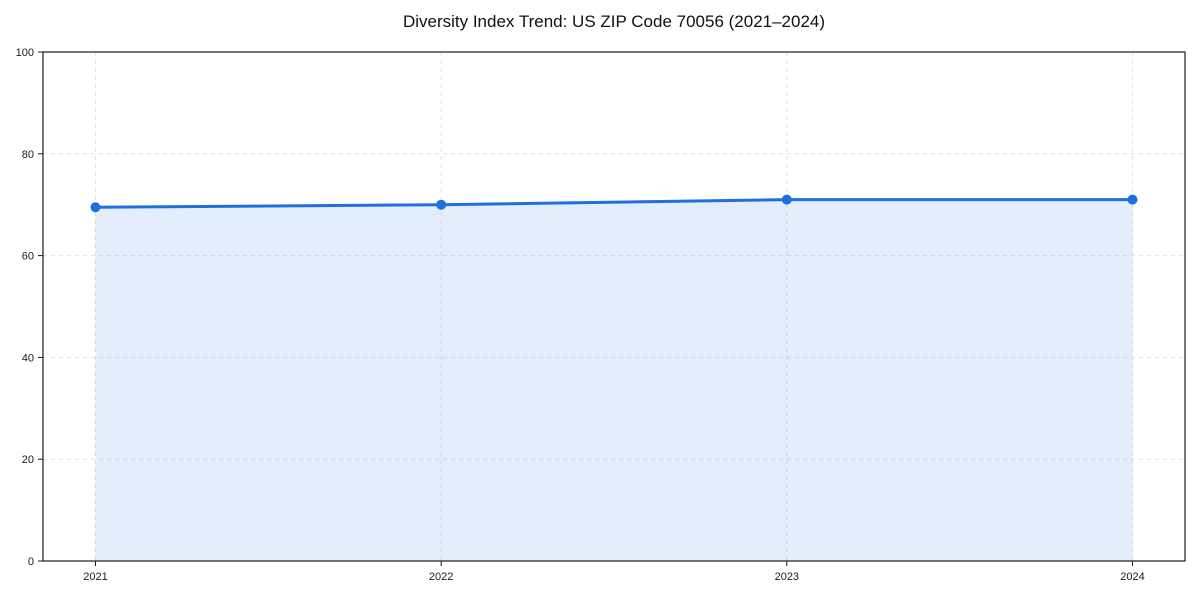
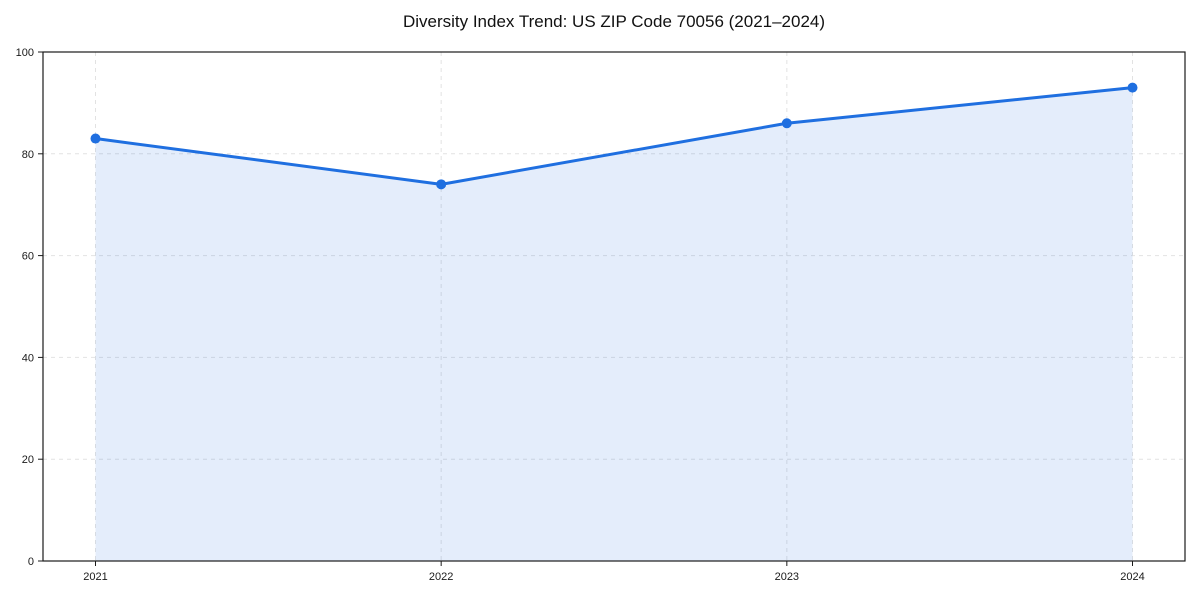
2021: 70 -> 83
2022: 70 -> 74
2023: 71 -> 86
2024: 71 -> 93
